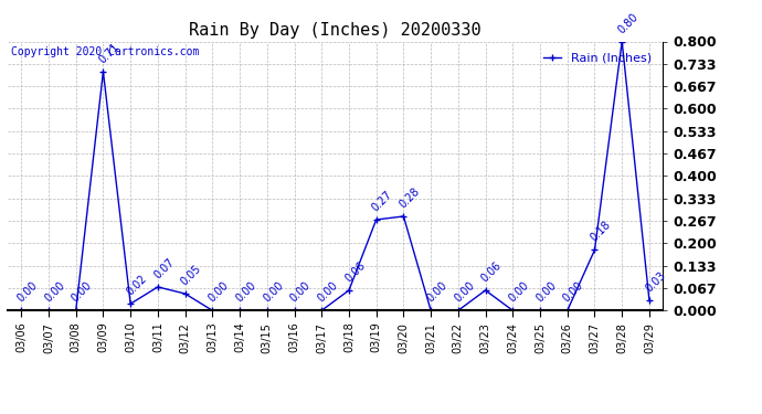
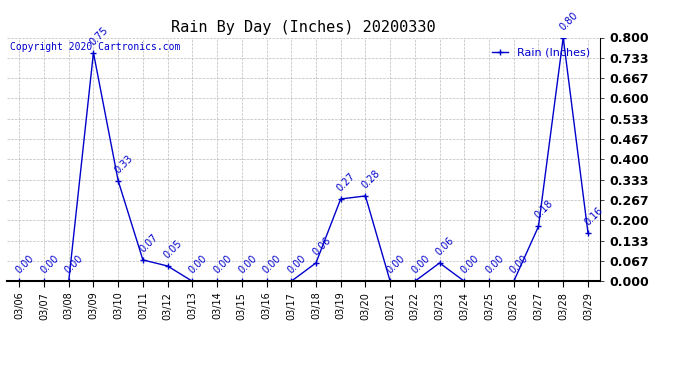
03/09: 0.71 -> 0.75
03/10: 0.02 -> 0.33
03/29: 0.03 -> 0.16
